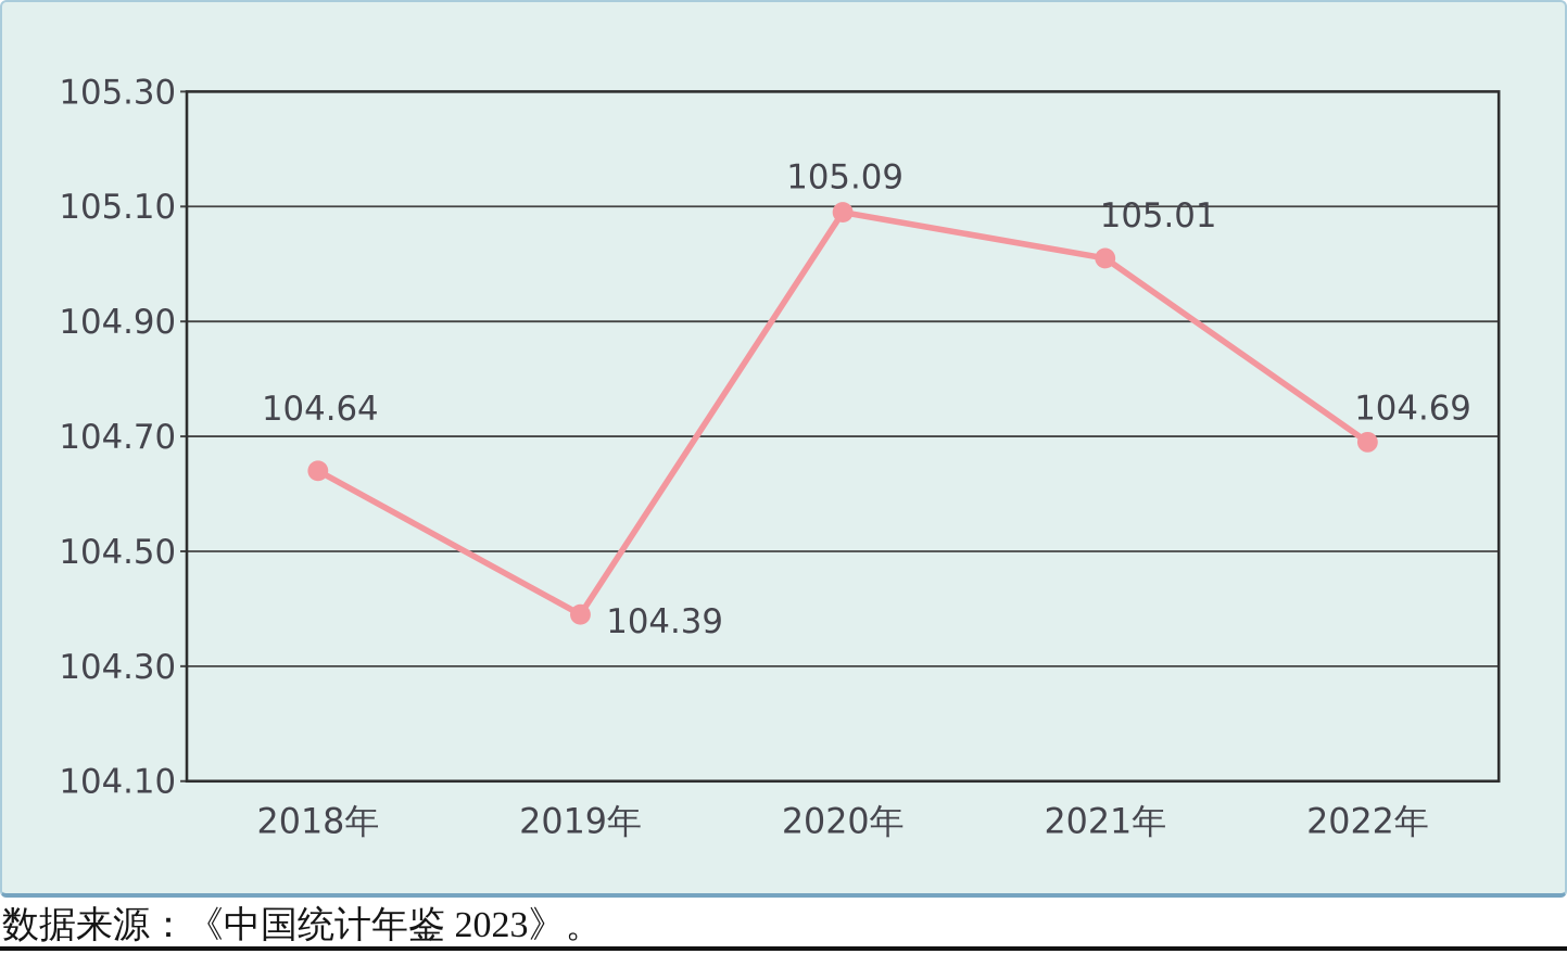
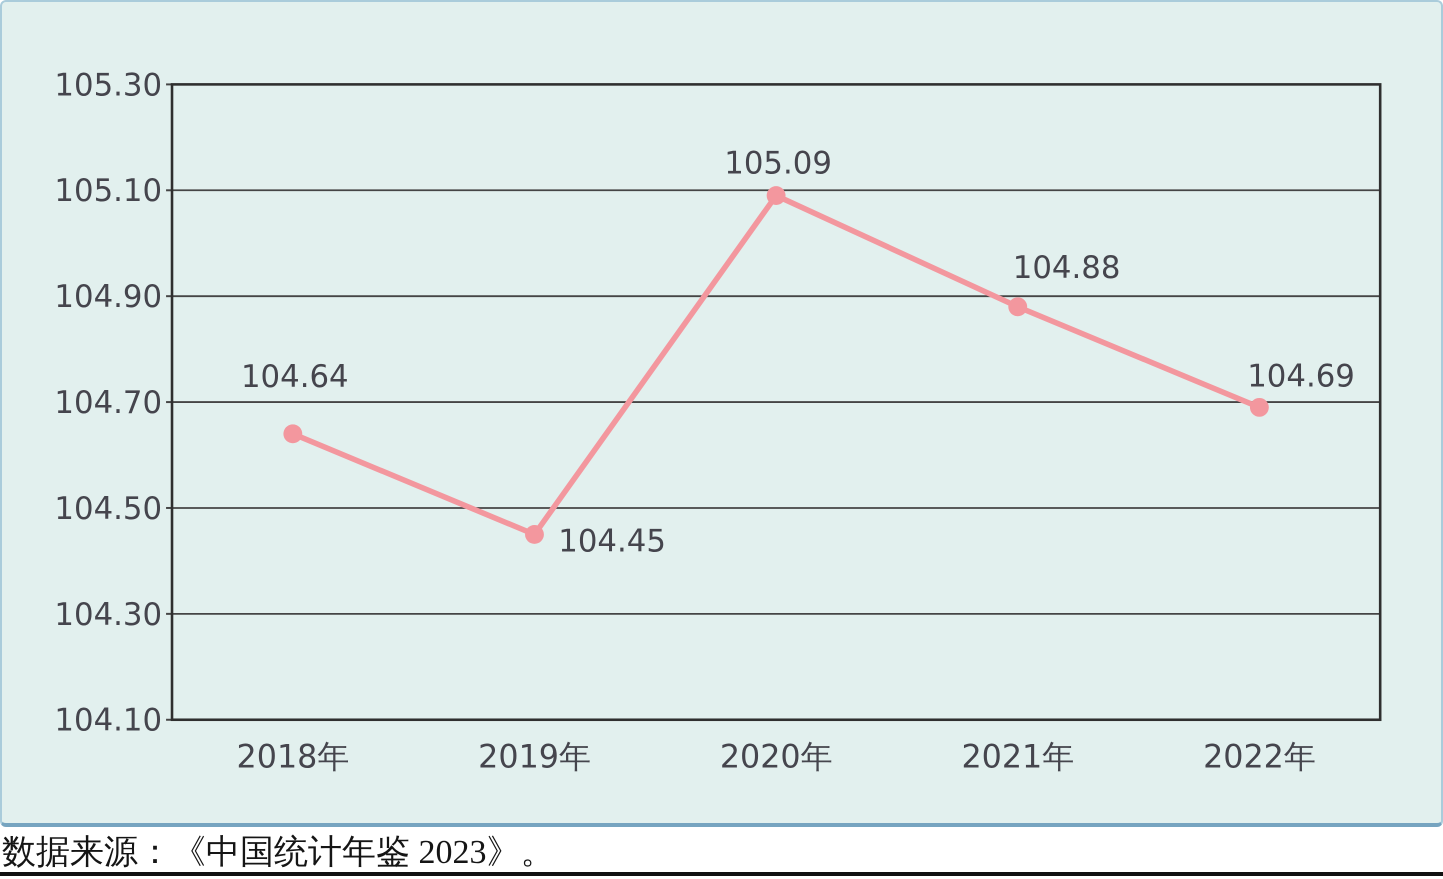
2019年: 104.39 -> 104.45
2021年: 105.01 -> 104.88
